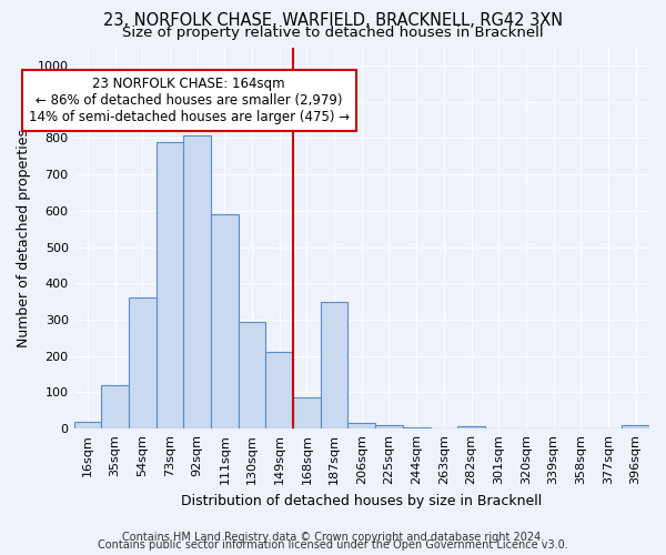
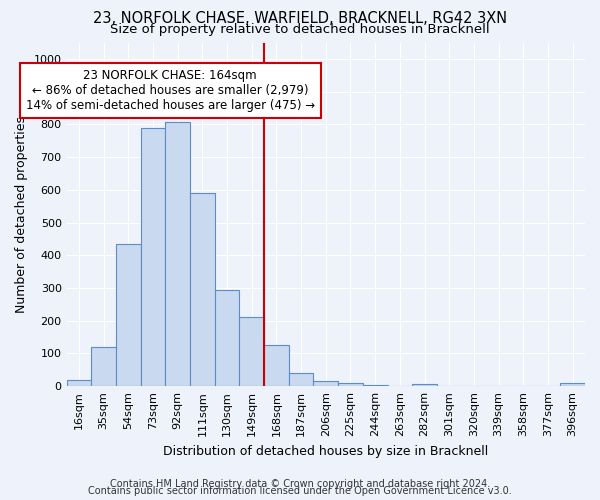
54sqm: 360 -> 435
168sqm: 85 -> 125
187sqm: 350 -> 40
